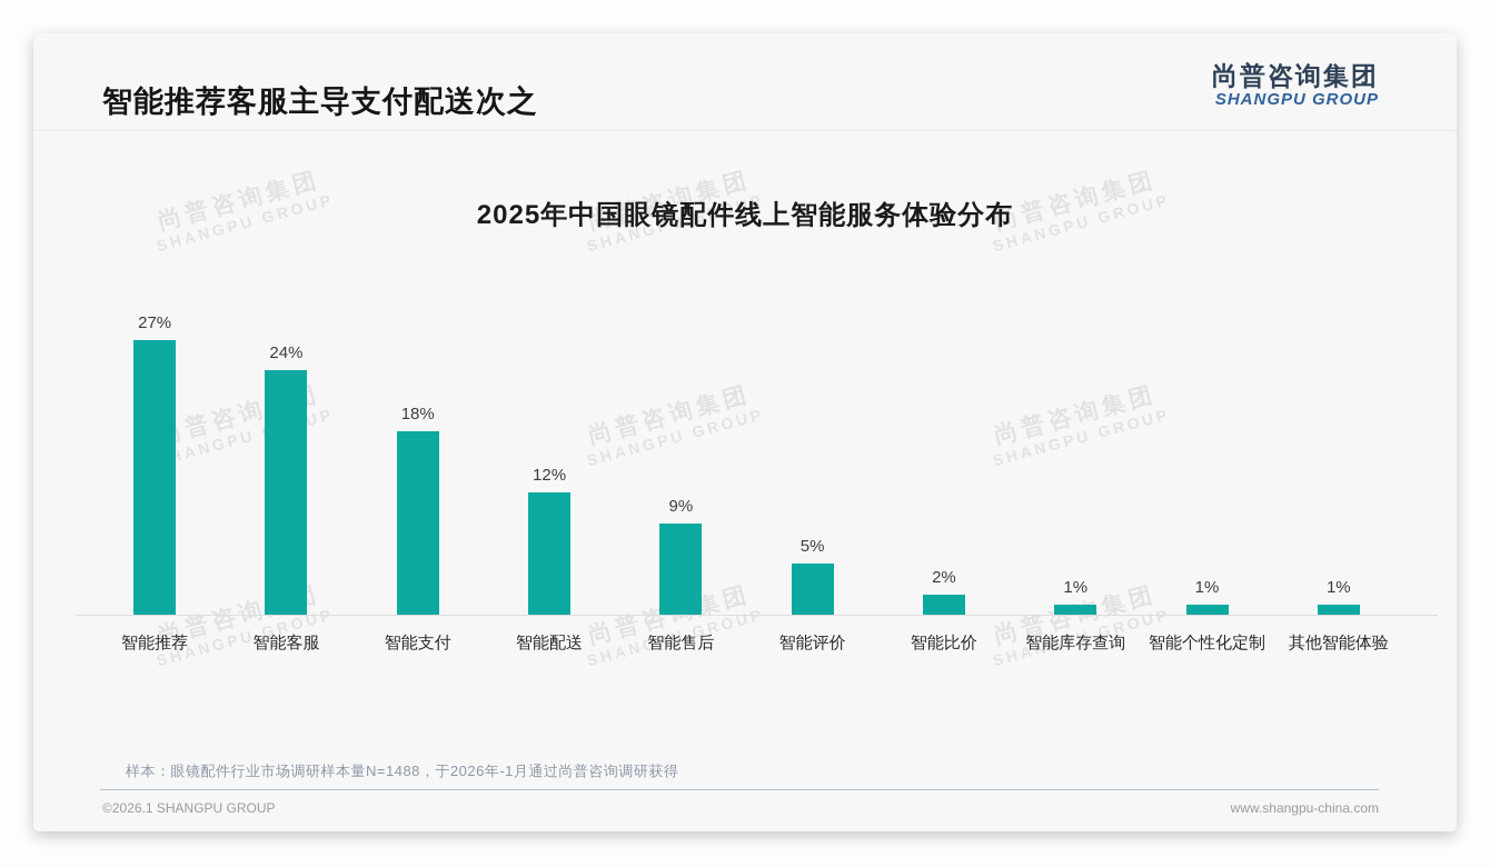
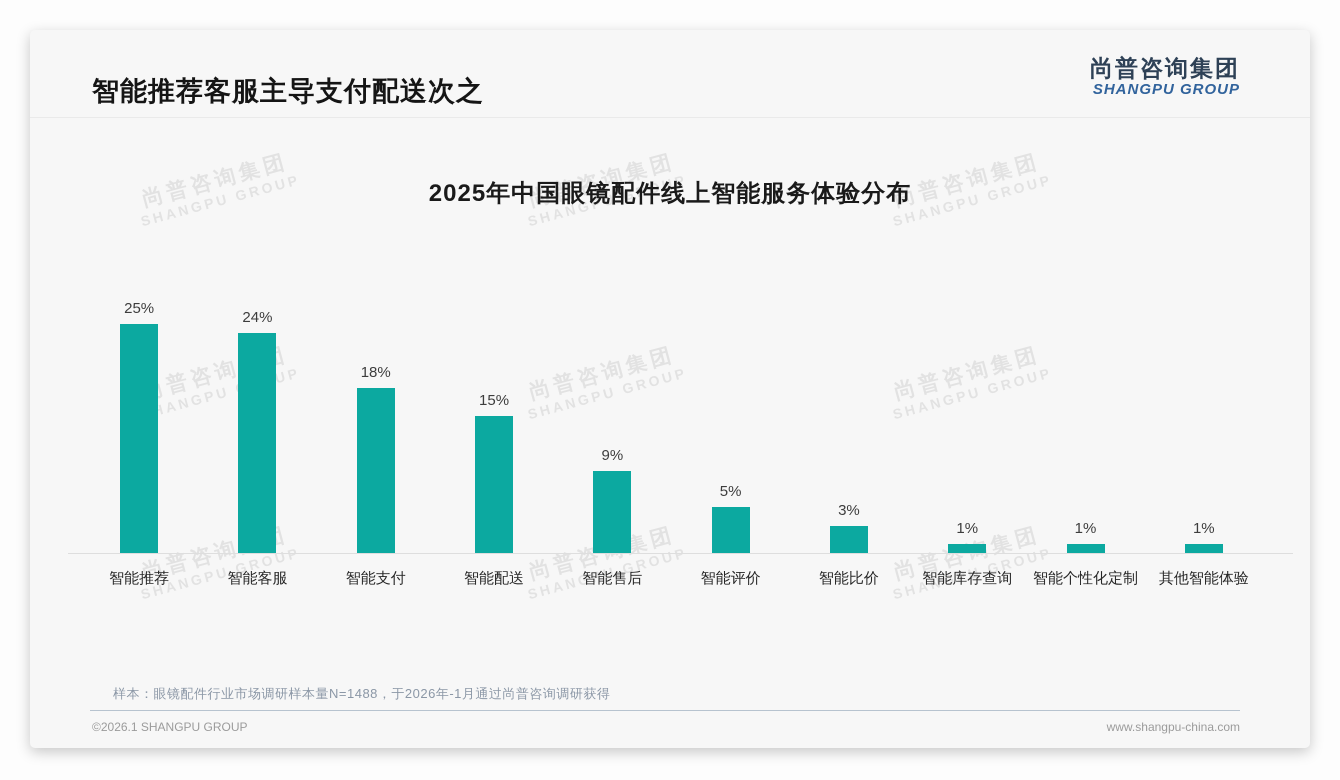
智能推荐: 27% -> 25%
智能配送: 12% -> 15%
智能比价: 2% -> 3%
